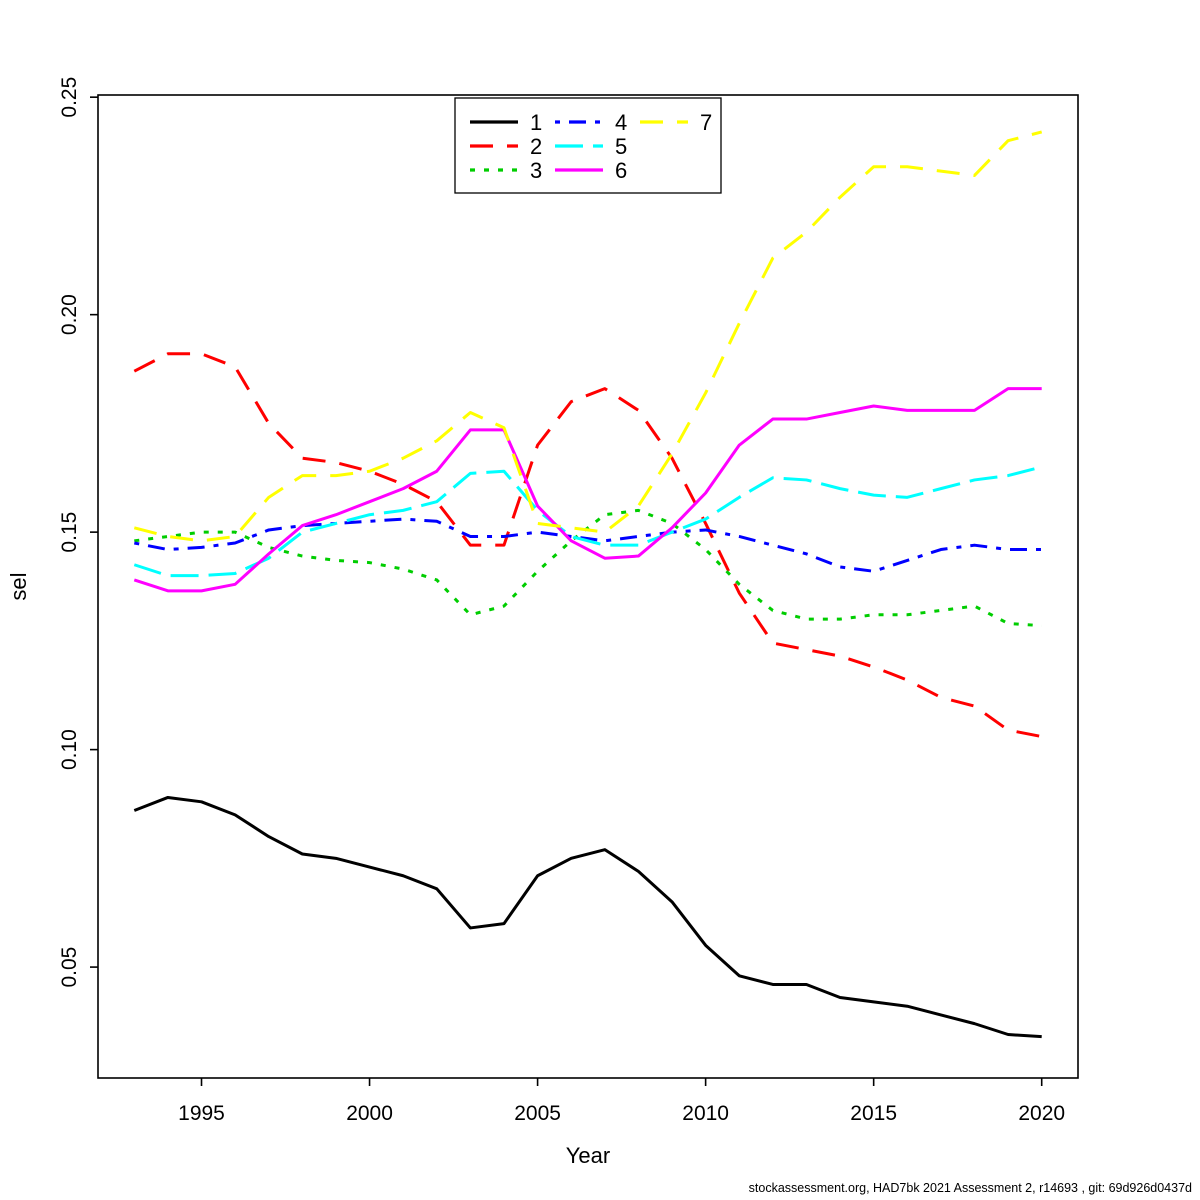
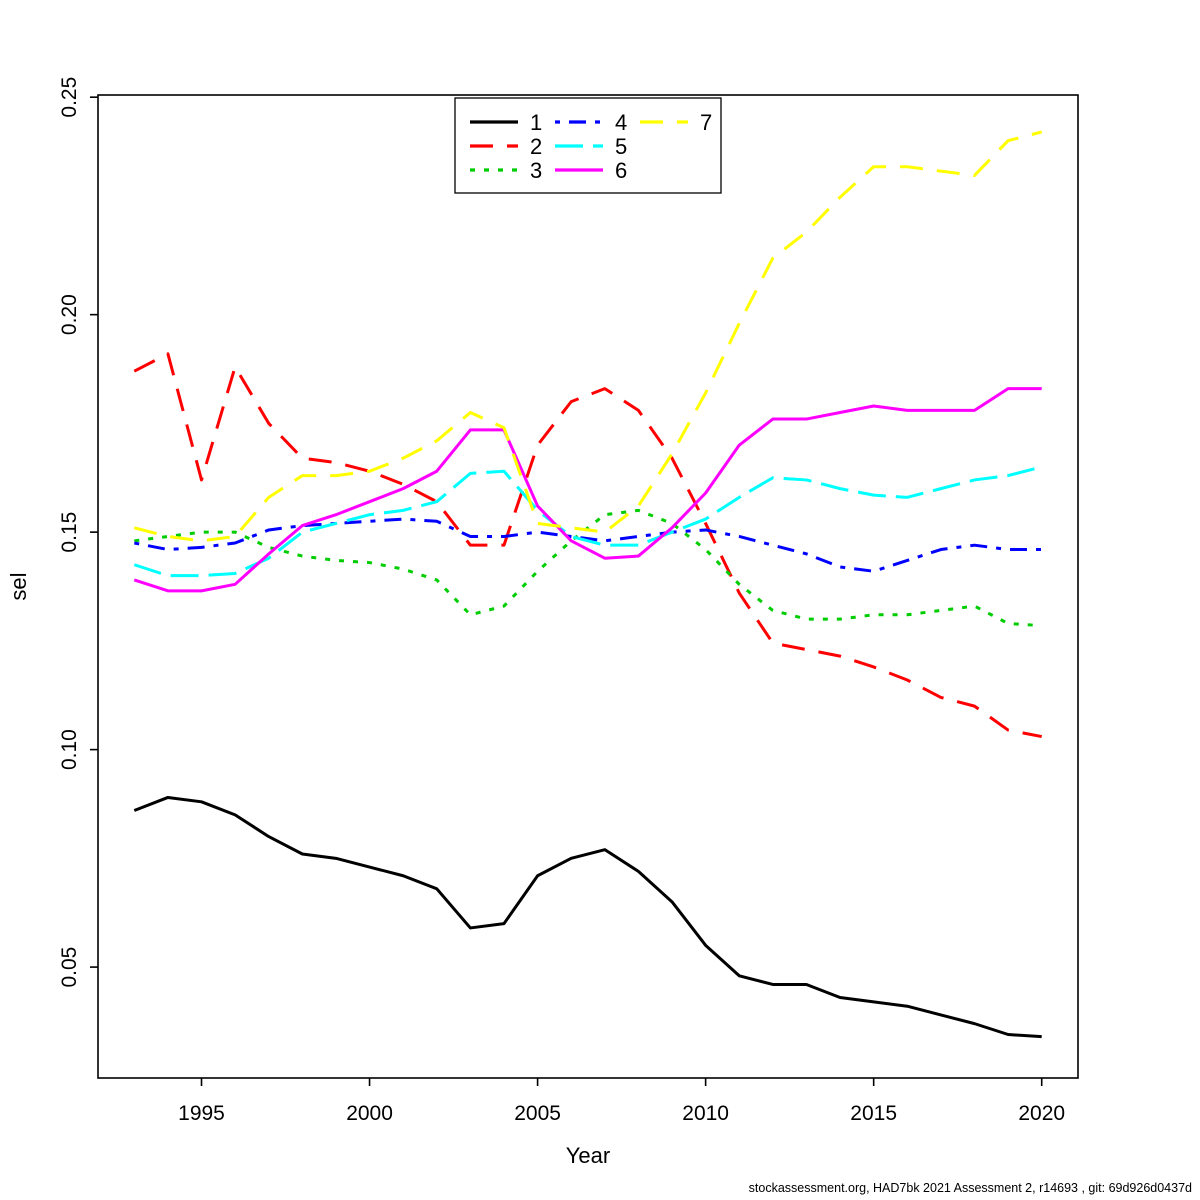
2/1995: 0.191 -> 0.162
